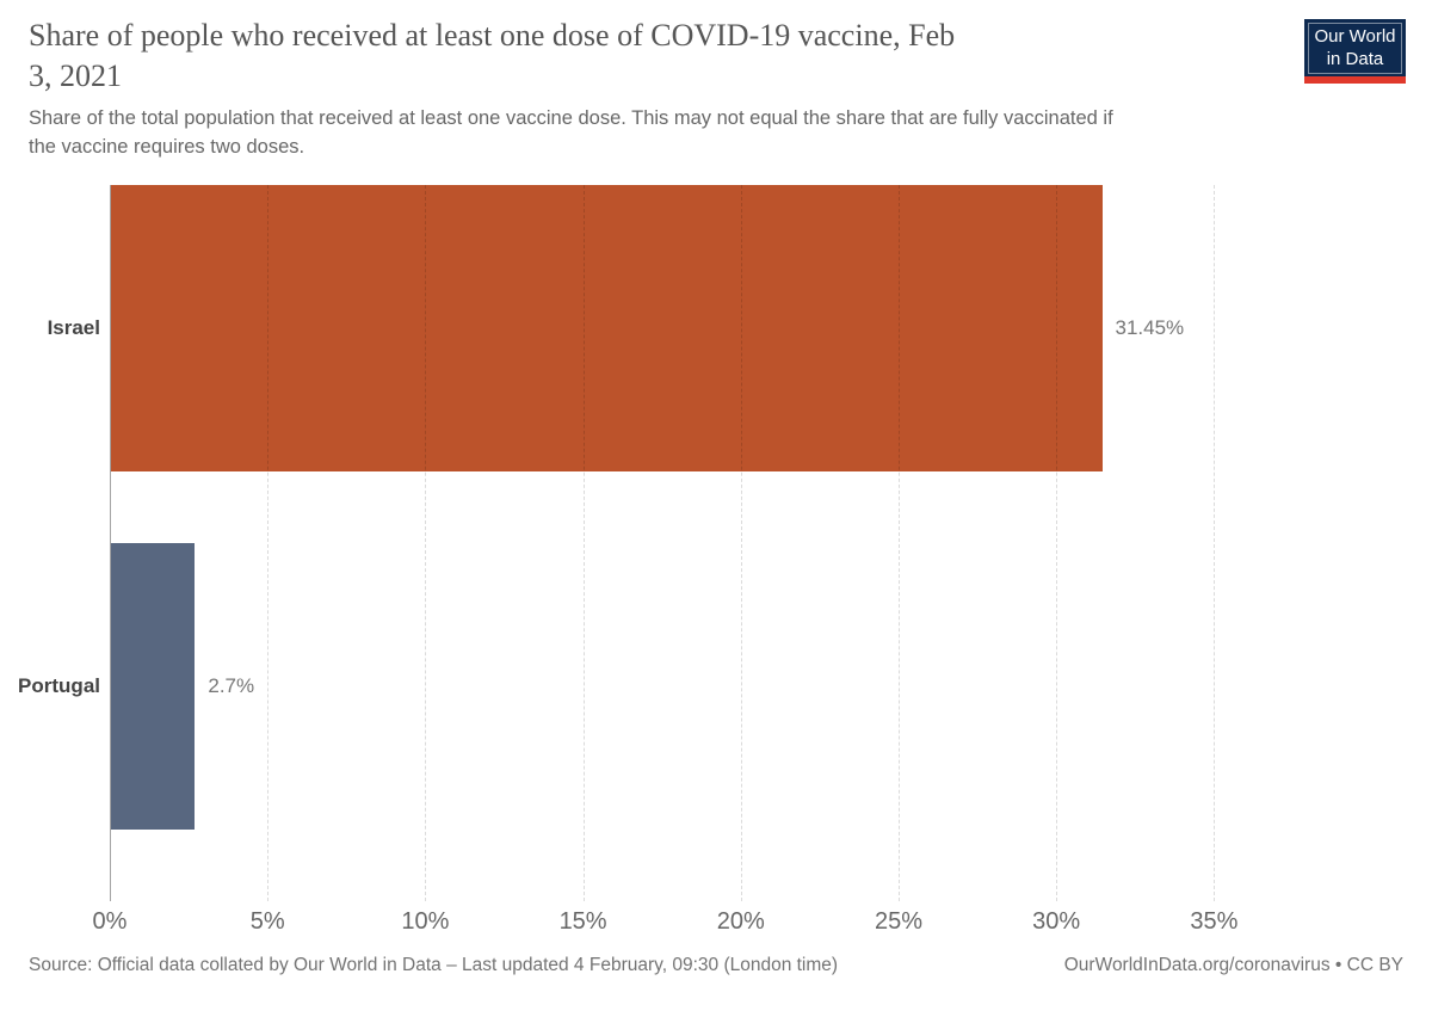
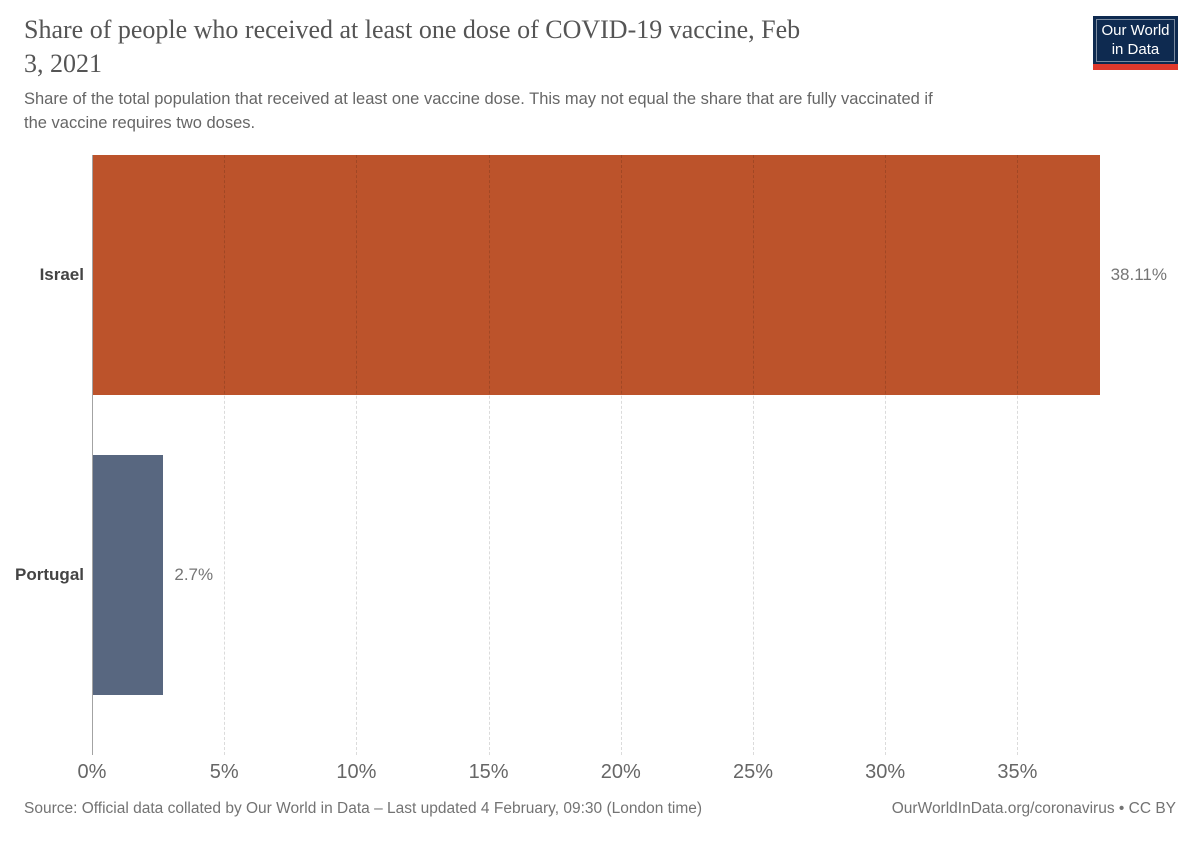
Israel: 31.45% -> 38.11%
